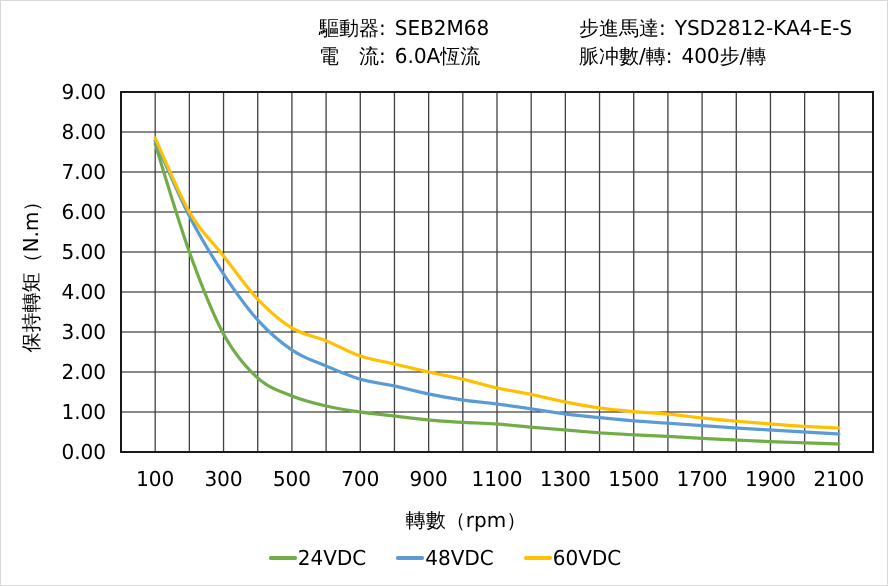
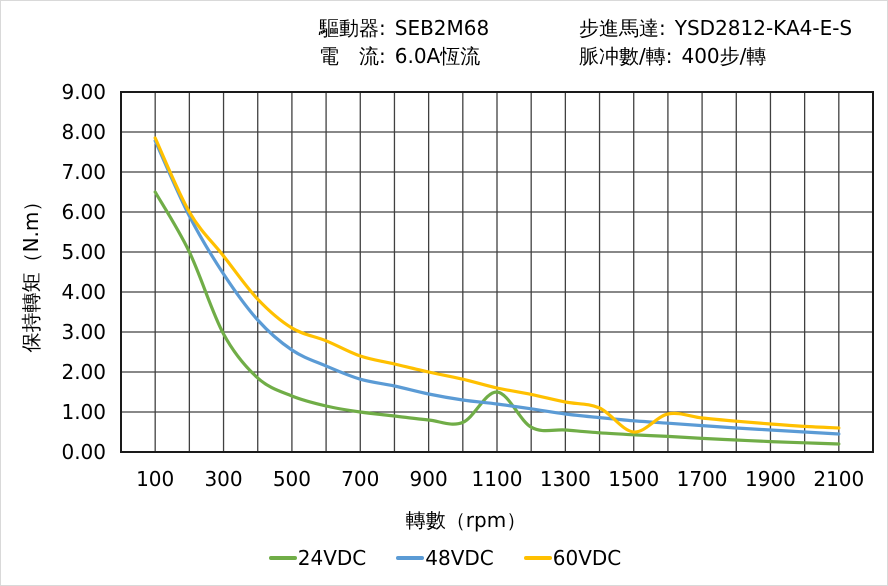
24VDC/100: 7.7 -> 6.5
24VDC/1100: 0.7 -> 1.5
60VDC/1500: 1.0 -> 0.5
